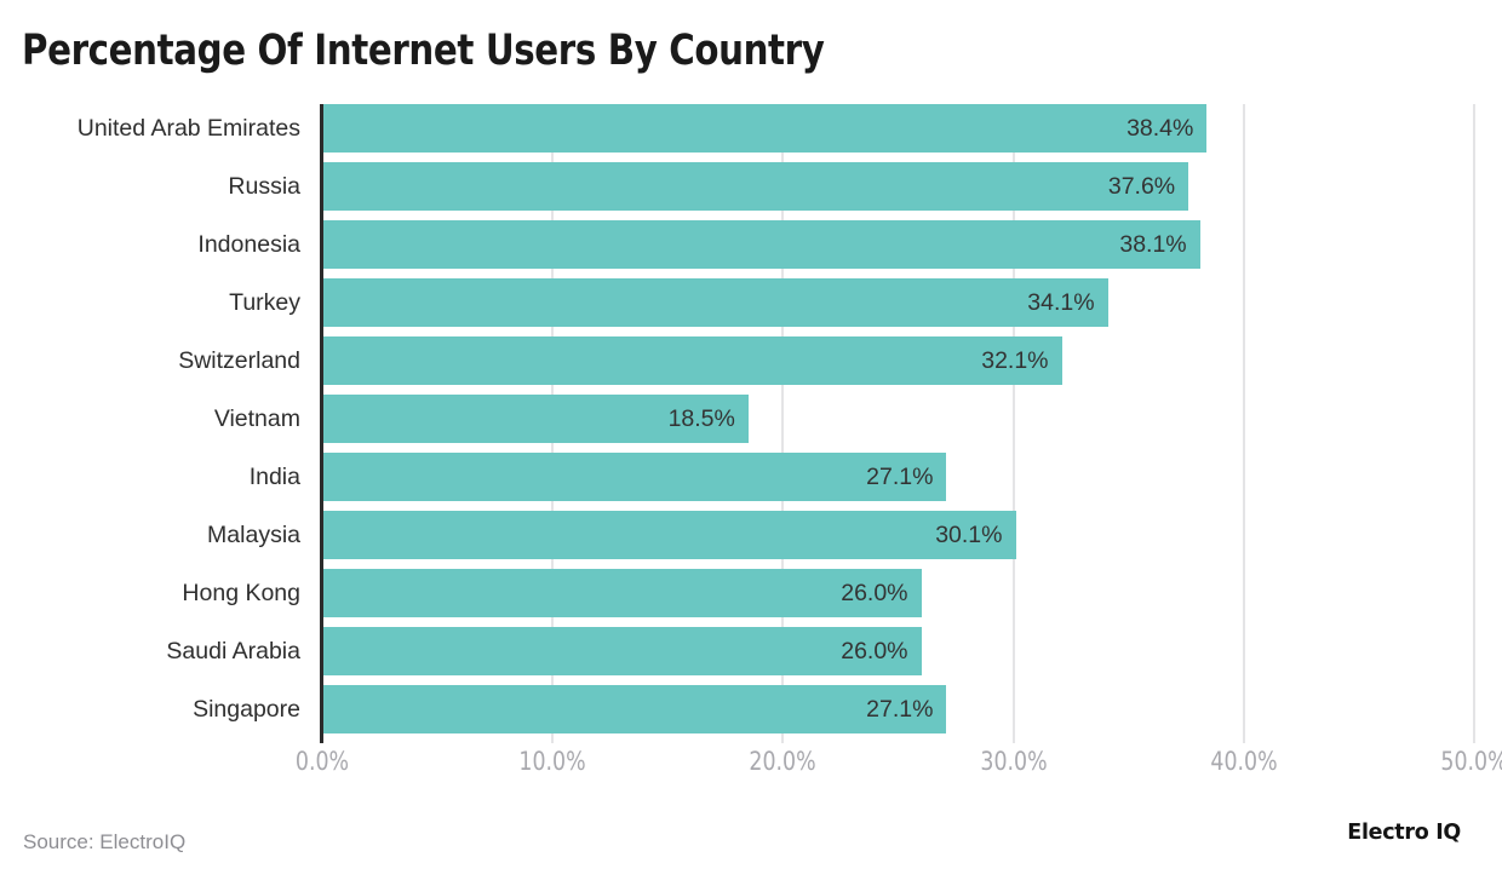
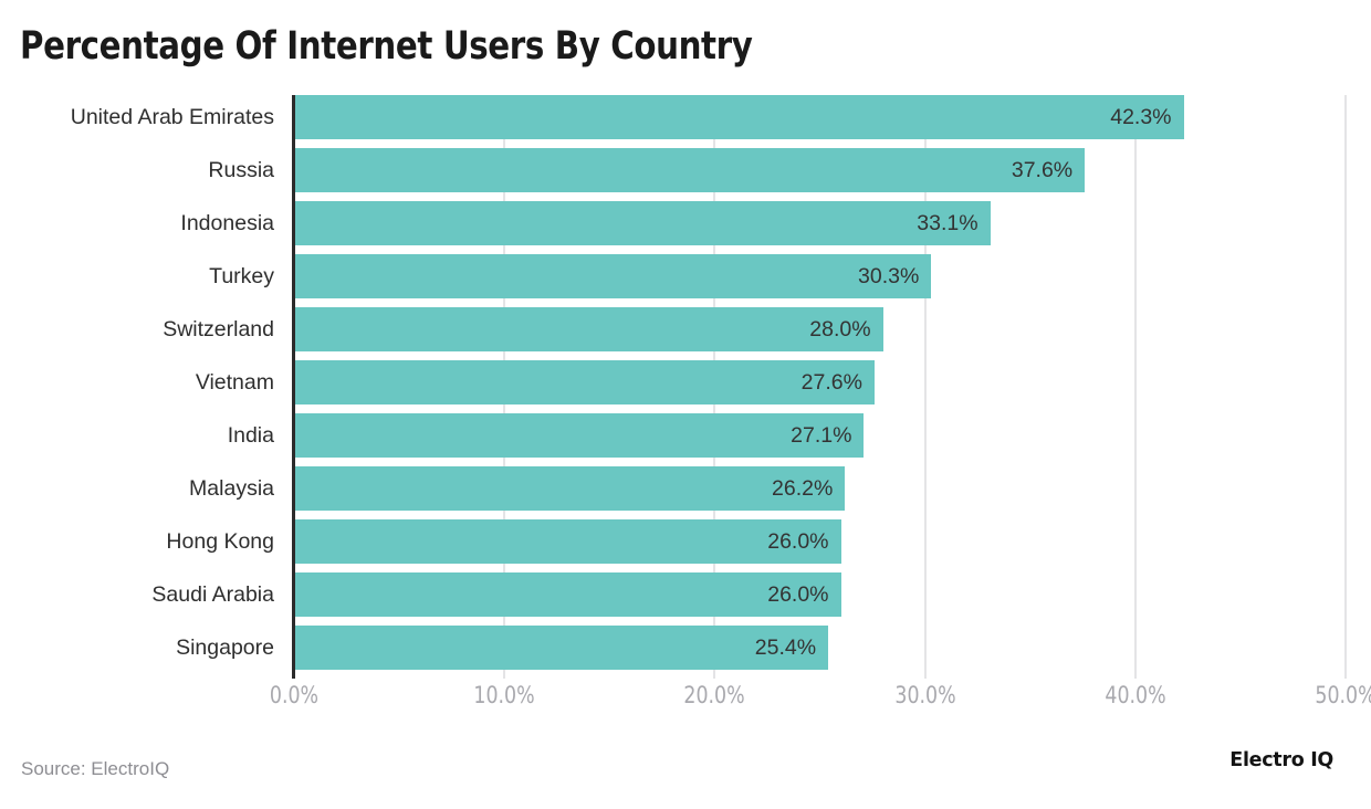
United Arab Emirates: 38.4% -> 42.3%
Indonesia: 38.1% -> 33.1%
Turkey: 34.1% -> 30.3%
Switzerland: 32.1% -> 28.0%
Vietnam: 18.5% -> 27.6%
Malaysia: 30.1% -> 26.2%
Singapore: 27.1% -> 25.4%
